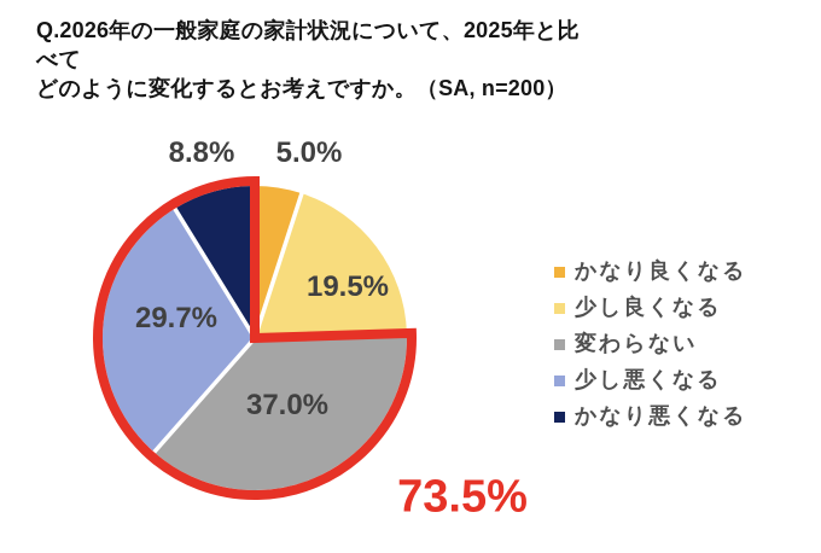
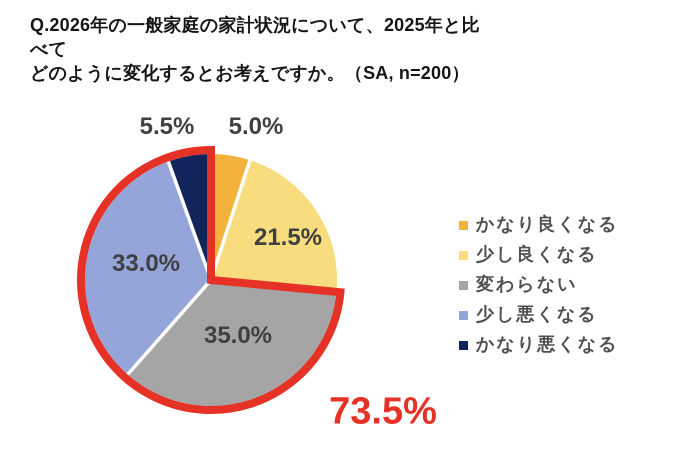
少し良くなる: 19.5% -> 21.5%
変わらない: 37.0% -> 35.0%
少し悪くなる: 29.7% -> 33.0%
かなり悪くなる: 8.8% -> 5.5%
